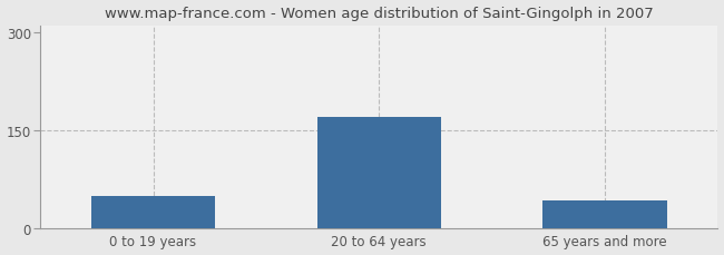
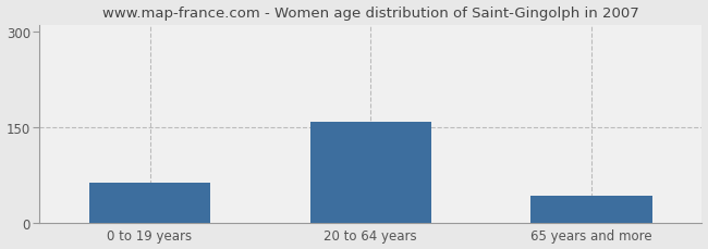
0 to 19 years: 50 -> 62
20 to 64 years: 170 -> 158
